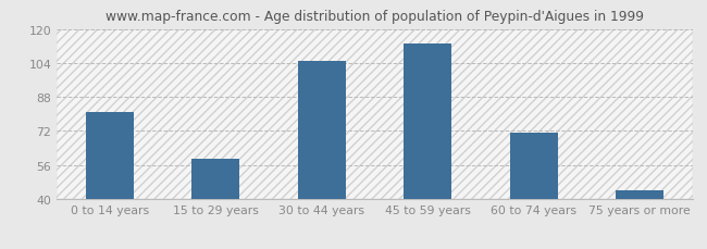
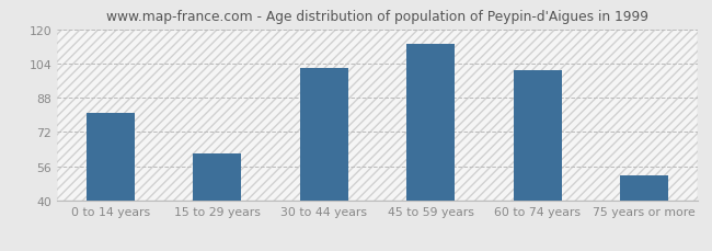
15 to 29 years: 59 -> 62
30 to 44 years: 105 -> 102
60 to 74 years: 71 -> 101
75 years or more: 44 -> 52
